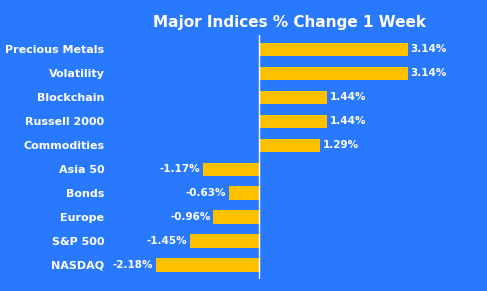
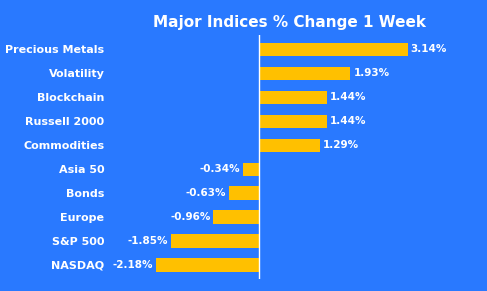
Volatility: 3.14% -> 1.93%
Asia 50: -1.17% -> -0.34%
S&P 500: -1.45% -> -1.85%
